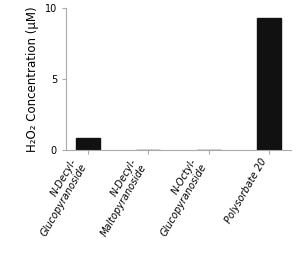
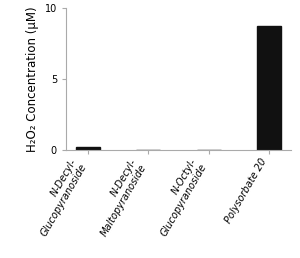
N-Decyl- Glucopyranoside: 0.8 -> 0.2
Polysorbate 20: 9.3 -> 8.7
